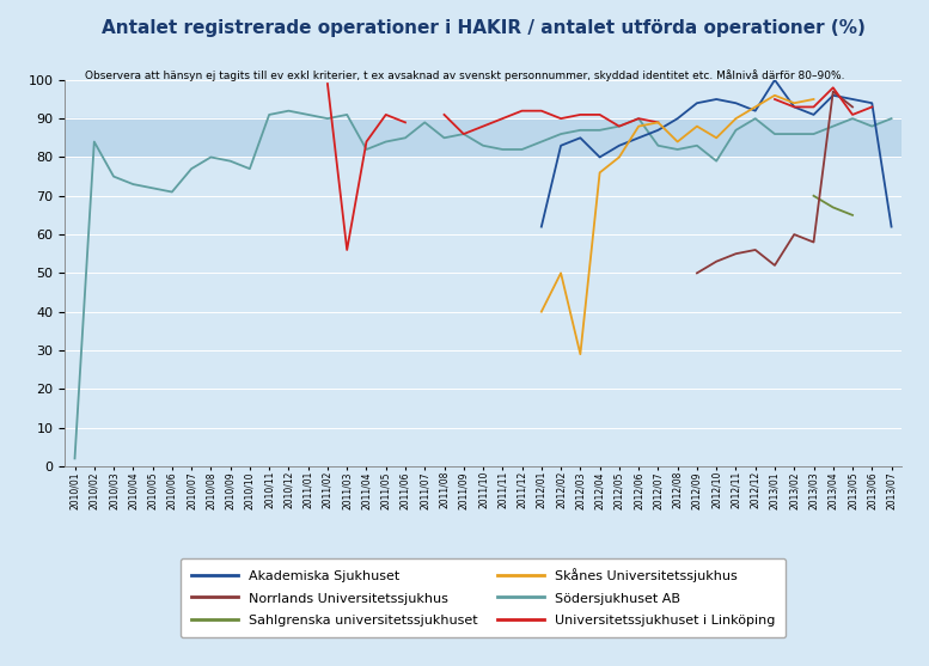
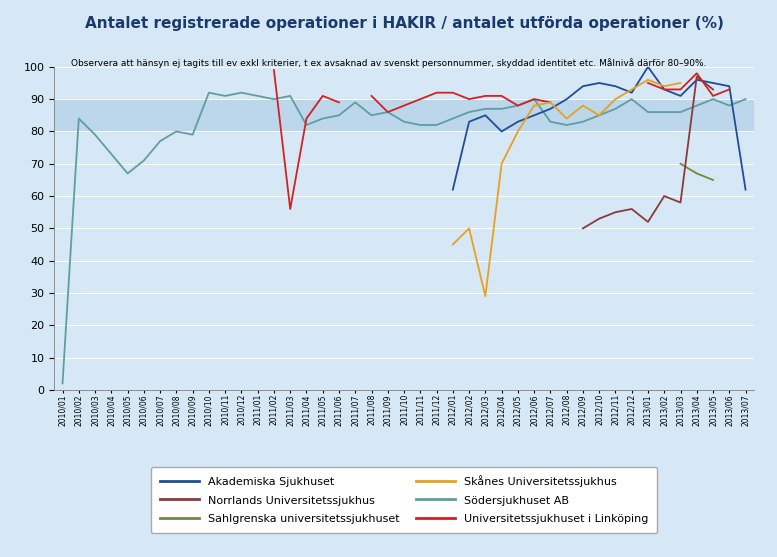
Södersjukhuset AB/2010/03: 75 -> 79
Södersjukhuset AB/2010/05: 72 -> 67
Södersjukhuset AB/2010/10: 77 -> 92
Skånes Universitetssjukhus/2012/01: 40 -> 45
Skånes Universitetssjukhus/2012/04: 76 -> 70
Södersjukhuset AB/2012/10: 79 -> 85
